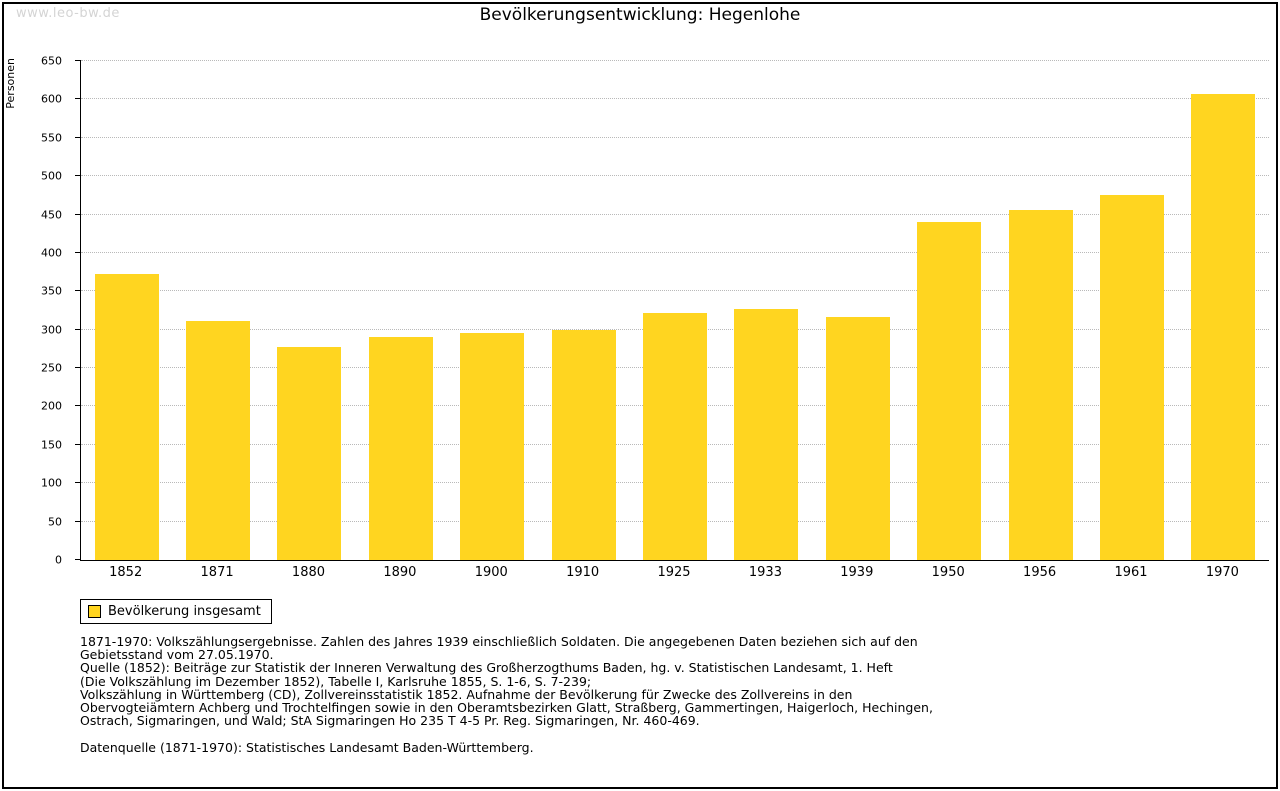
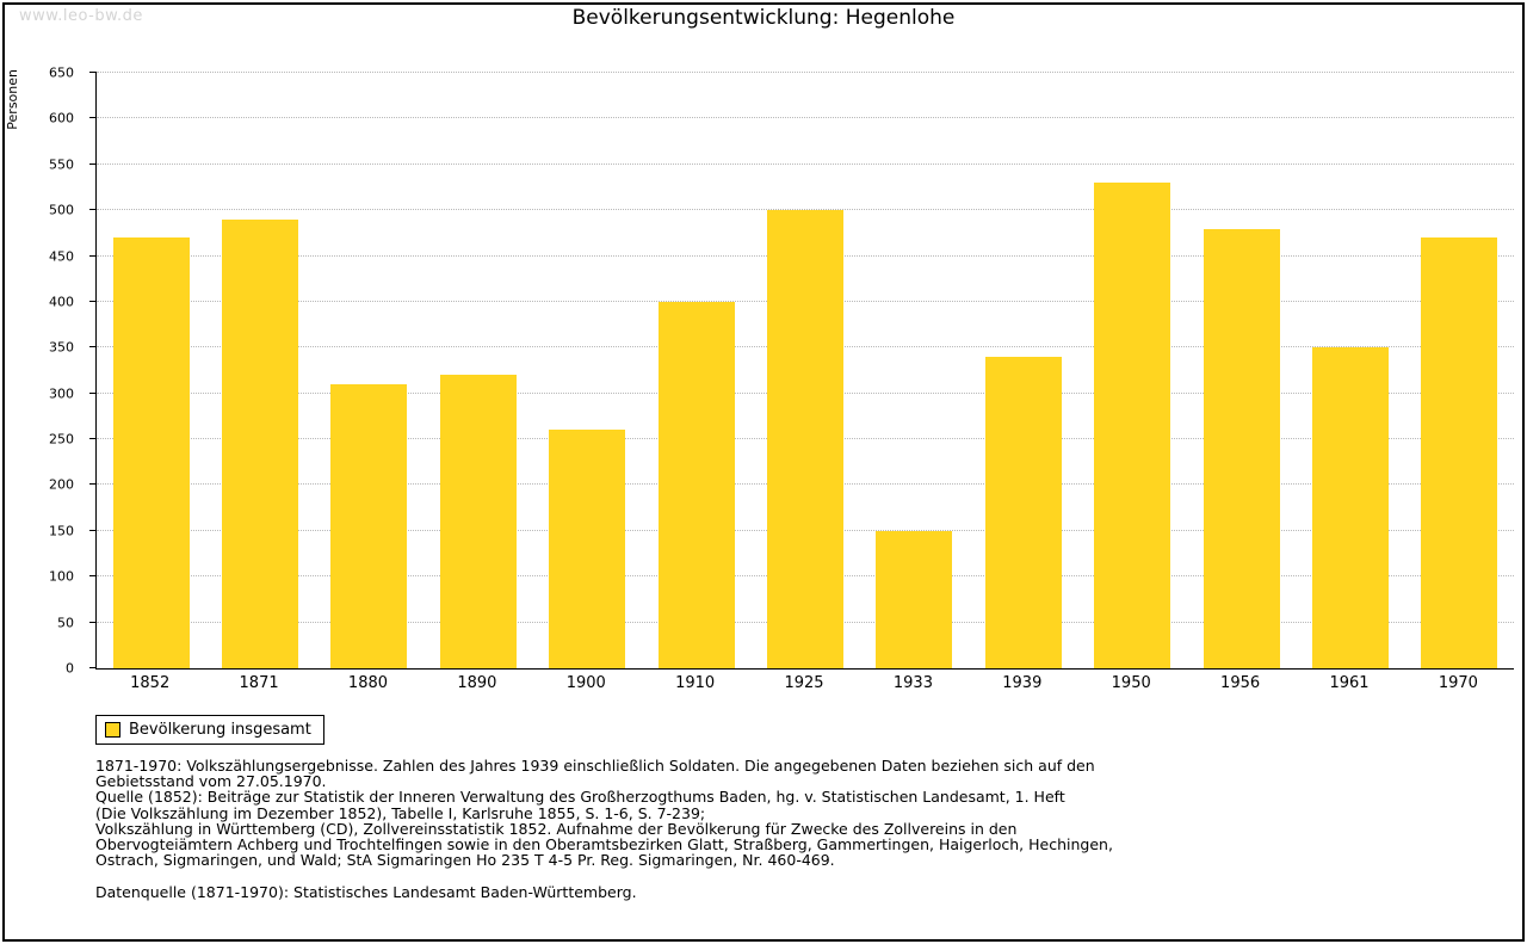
1852: 370 -> 470
1871: 310 -> 490
1880: 280 -> 310
1890: 290 -> 320
1900: 300 -> 260
1910: 300 -> 400
1925: 320 -> 500
1933: 330 -> 150
1939: 320 -> 340
1950: 440 -> 530
1956: 460 -> 480
1961: 480 -> 350
1970: 610 -> 470
